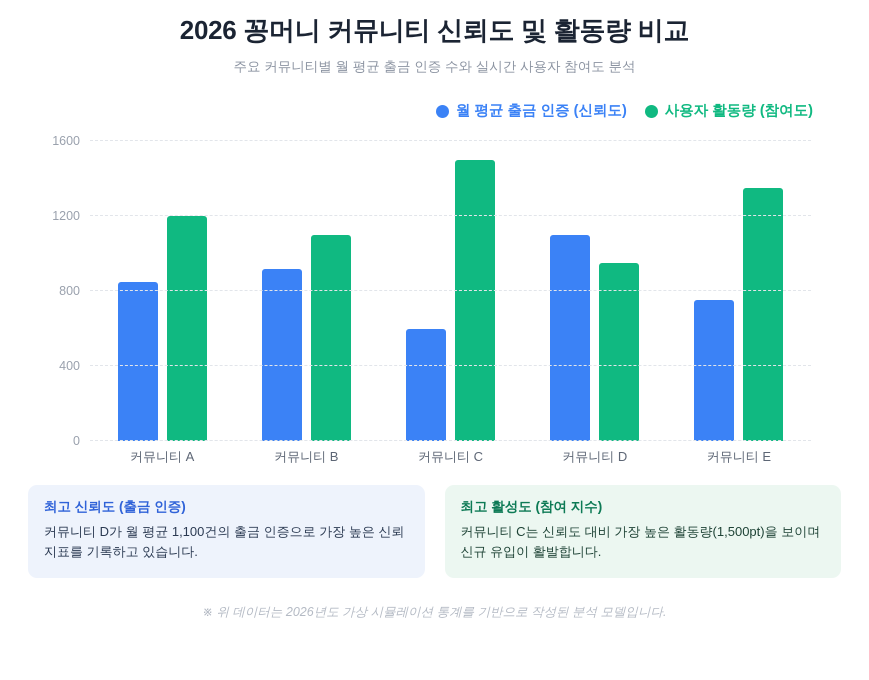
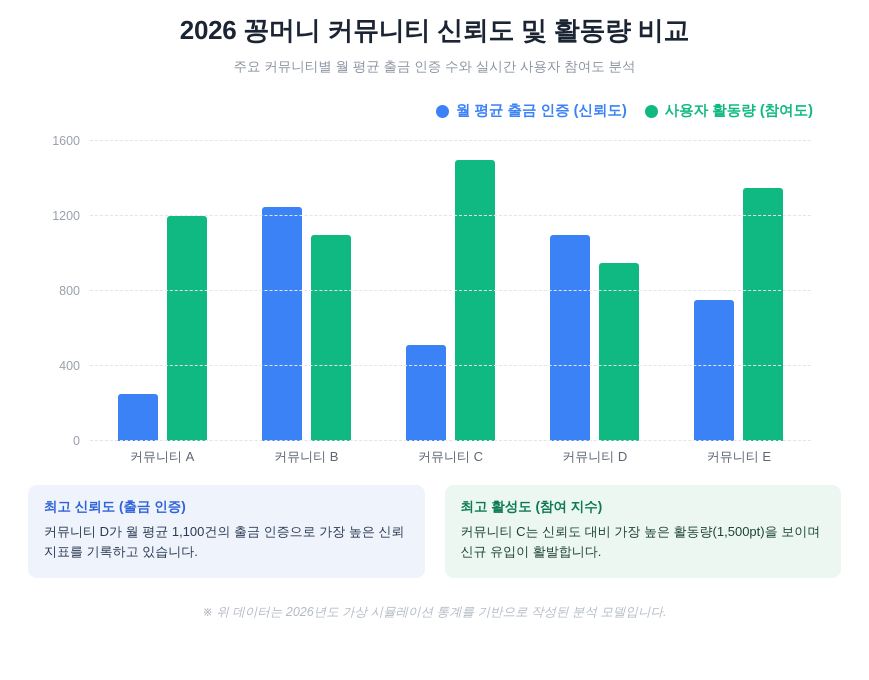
월 평균 출금 인증 (신뢰도)/커뮤니티 A: 850 -> 250
월 평균 출금 인증 (신뢰도)/커뮤니티 B: 920 -> 1250
월 평균 출금 인증 (신뢰도)/커뮤니티 C: 600 -> 510
